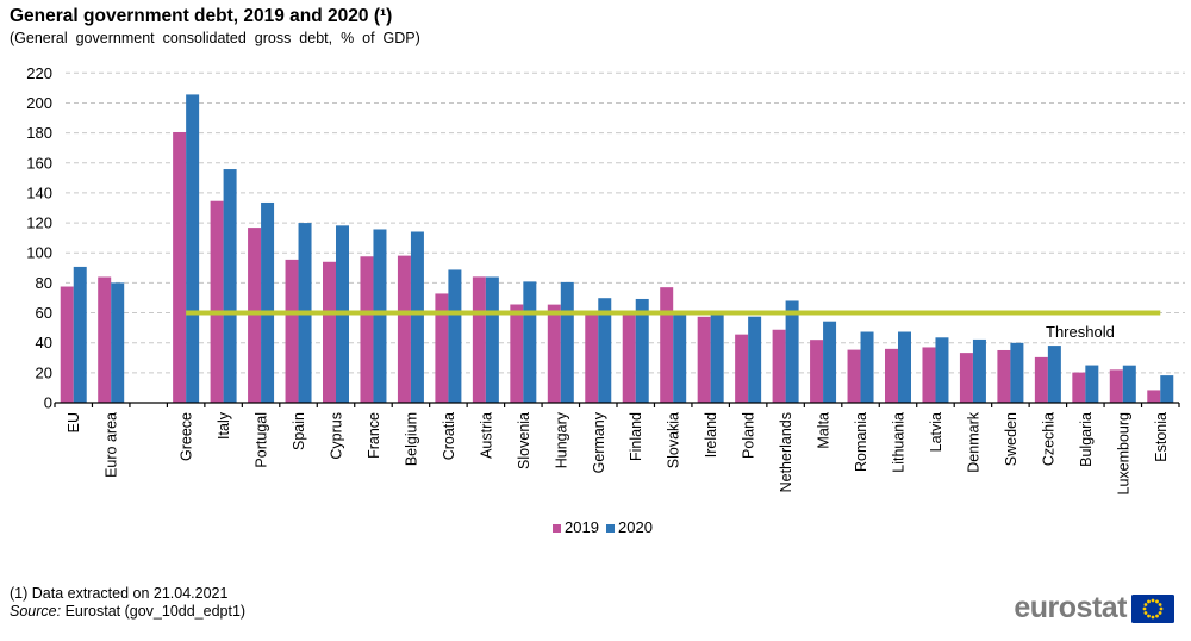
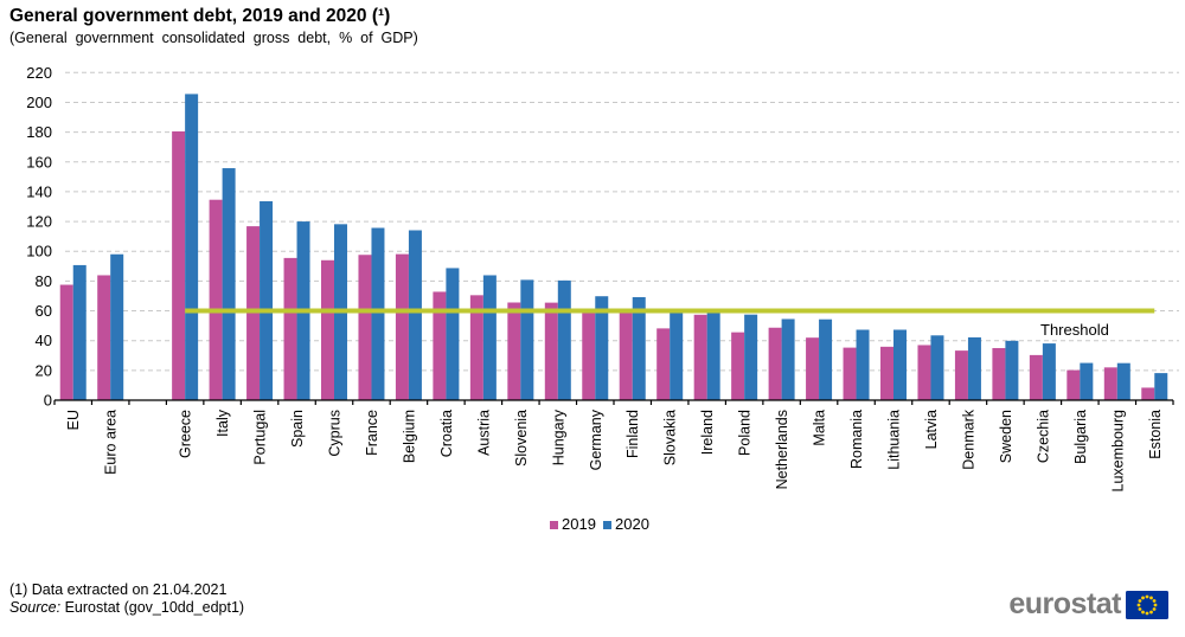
2020/Euro area: 80 -> 98
2019/Austria: 84 -> 70
2019/Slovakia: 77 -> 48
2020/Netherlands: 68 -> 54
